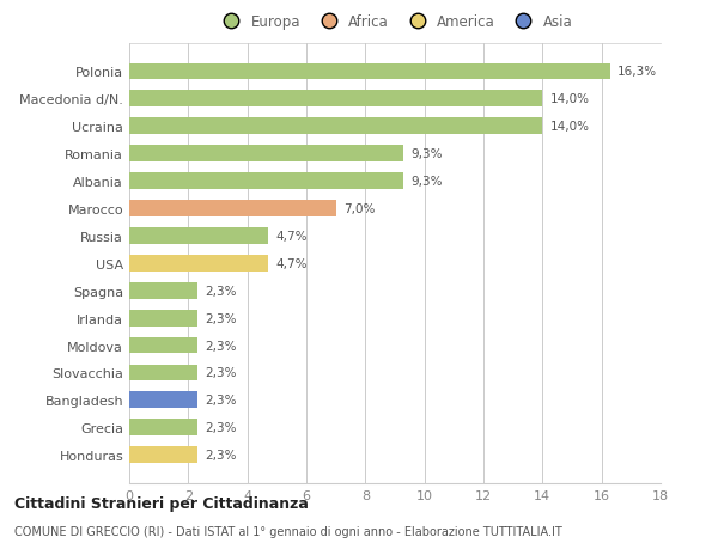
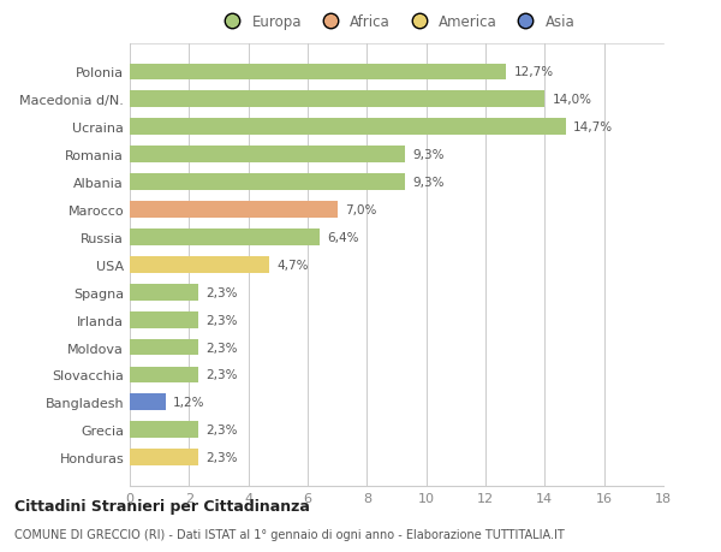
Polonia: 16,3% -> 12,7%
Ucraina: 14,0% -> 14,7%
Russia: 4,7% -> 6,4%
Bangladesh: 2,3% -> 1,2%
